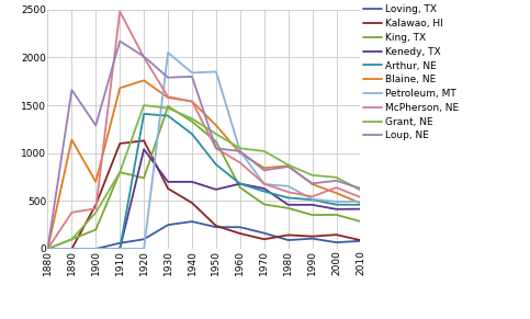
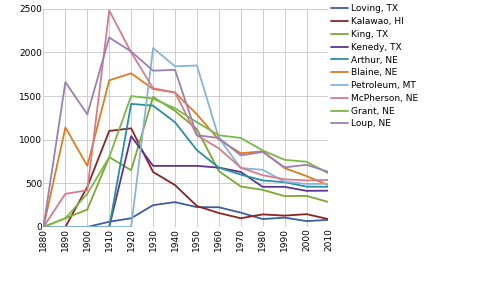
King, TX/1920: 740 -> 650
Kenedy, TX/1950: 620 -> 700
McPherson, NE/2000: 640 -> 530
